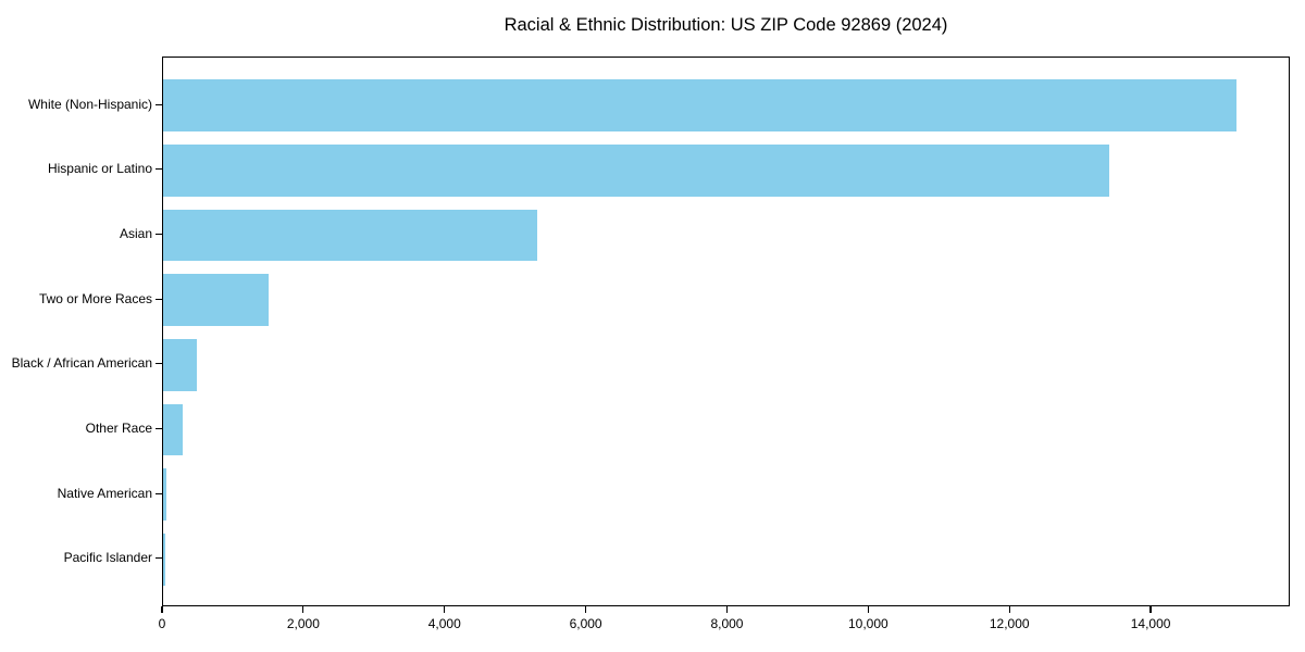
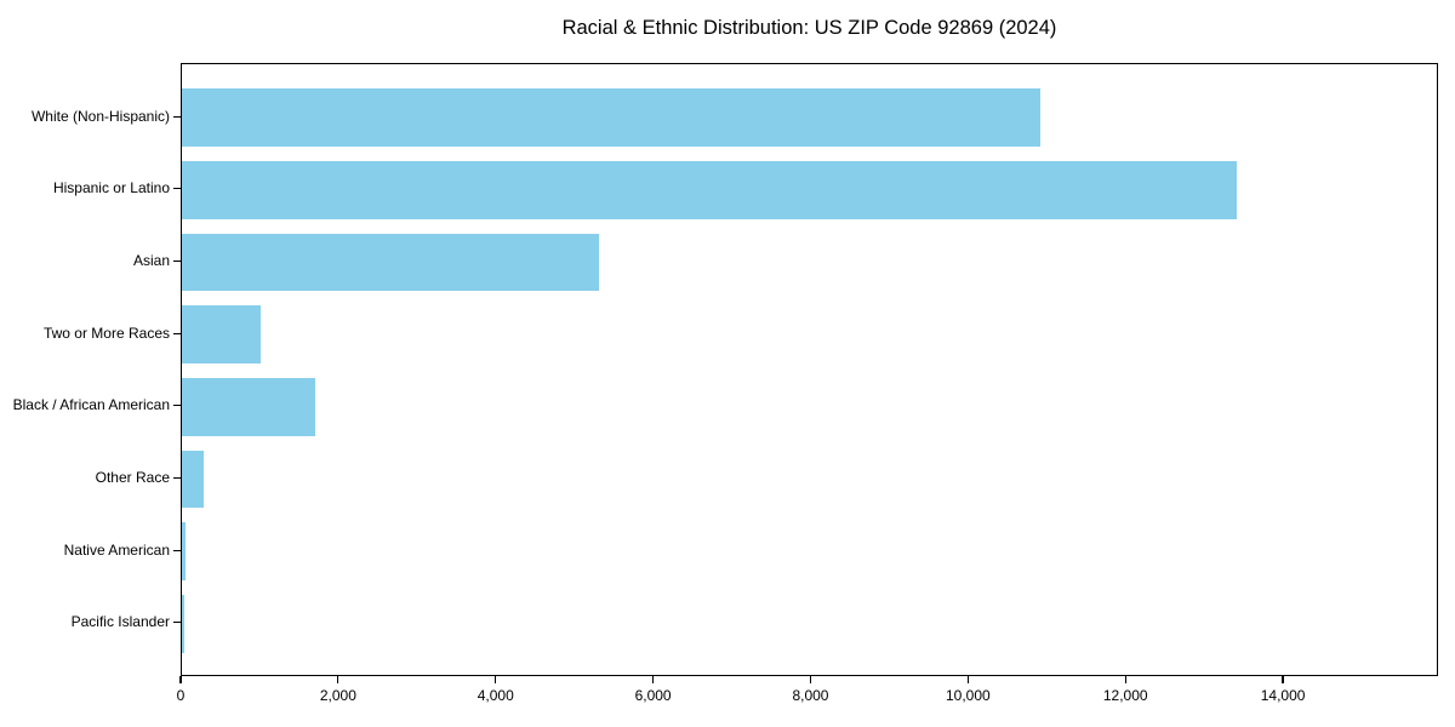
White (Non-Hispanic): 15200 -> 10900
Two or More Races: 1500 -> 1000
Black / African American: 500 -> 1700
